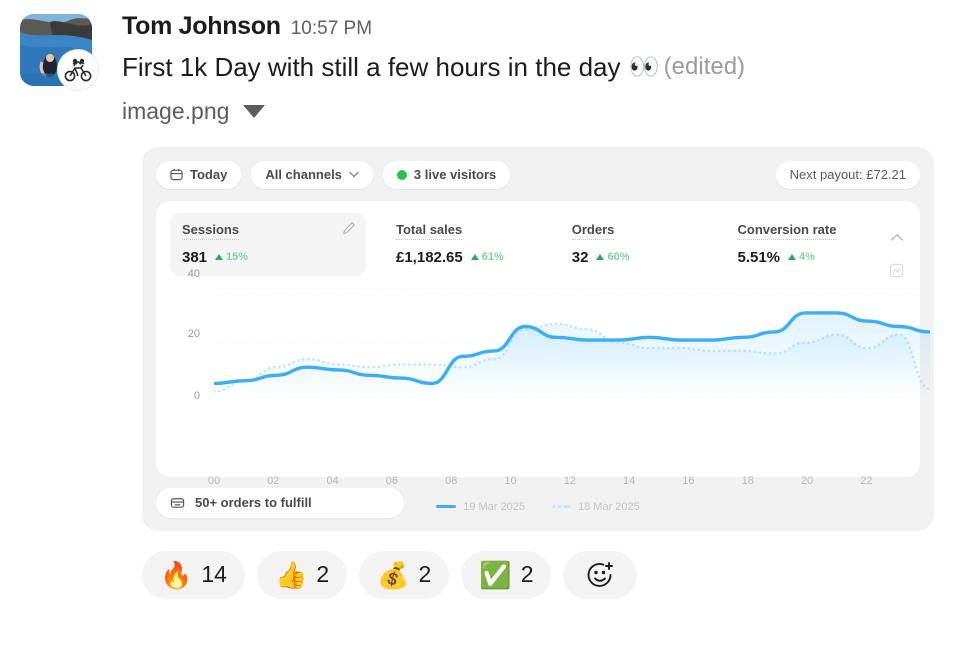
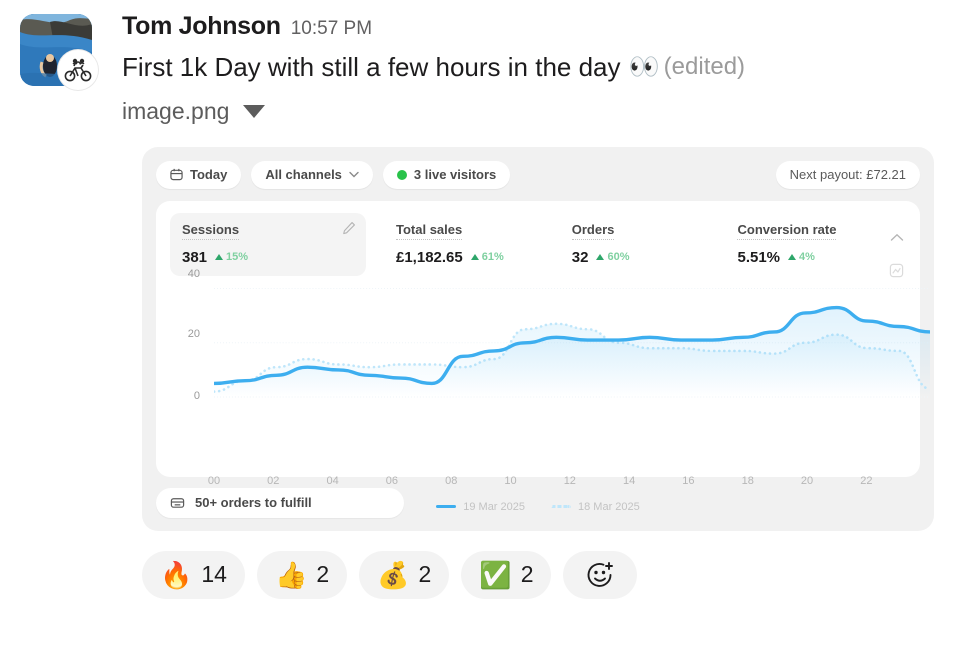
19 Mar 2025/10: 26 -> 20
19 Mar 2025/20: 31 -> 33
18 Mar 2025/22: 23 -> 17
